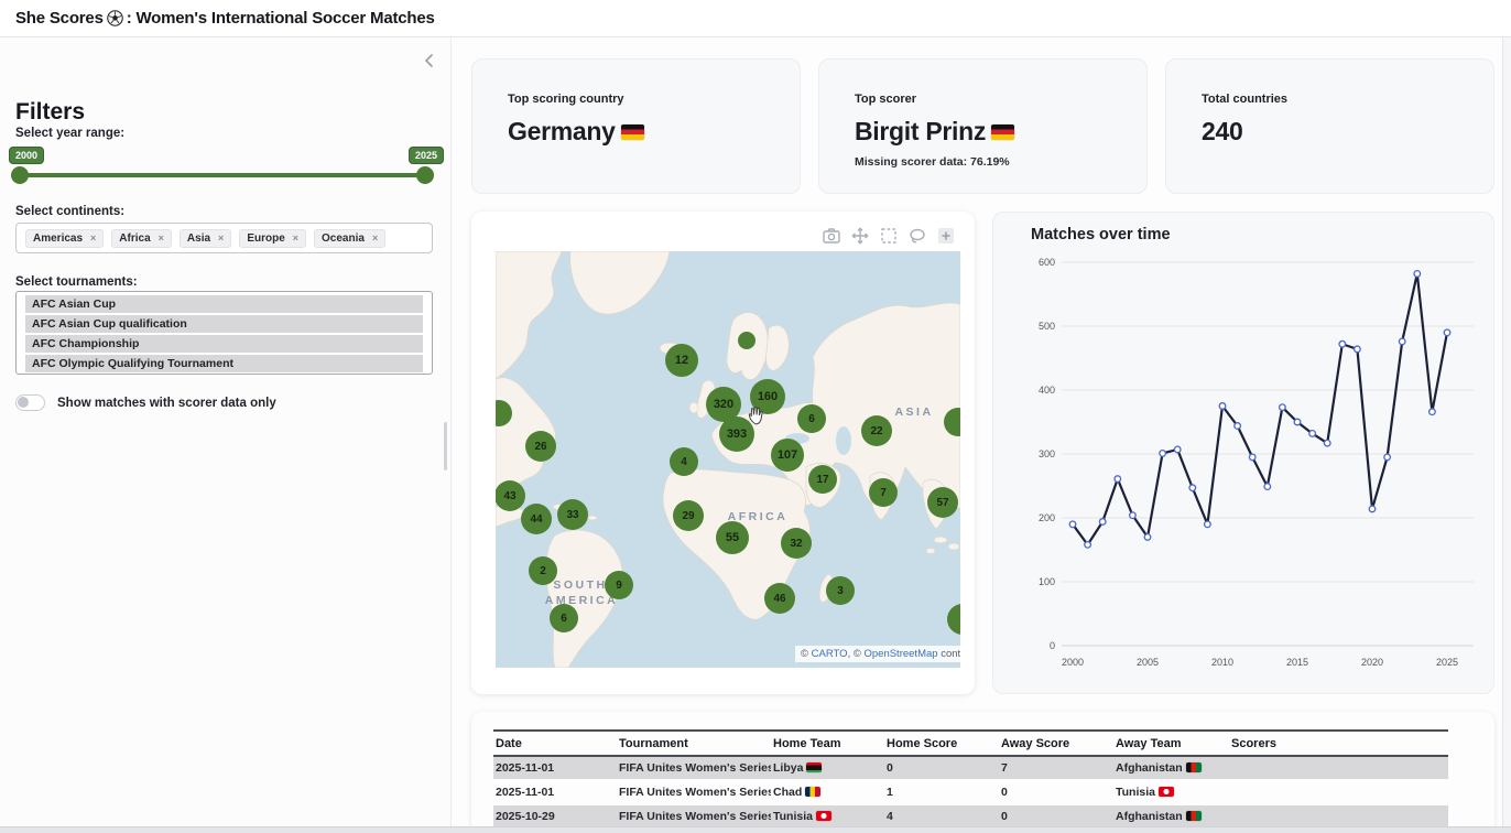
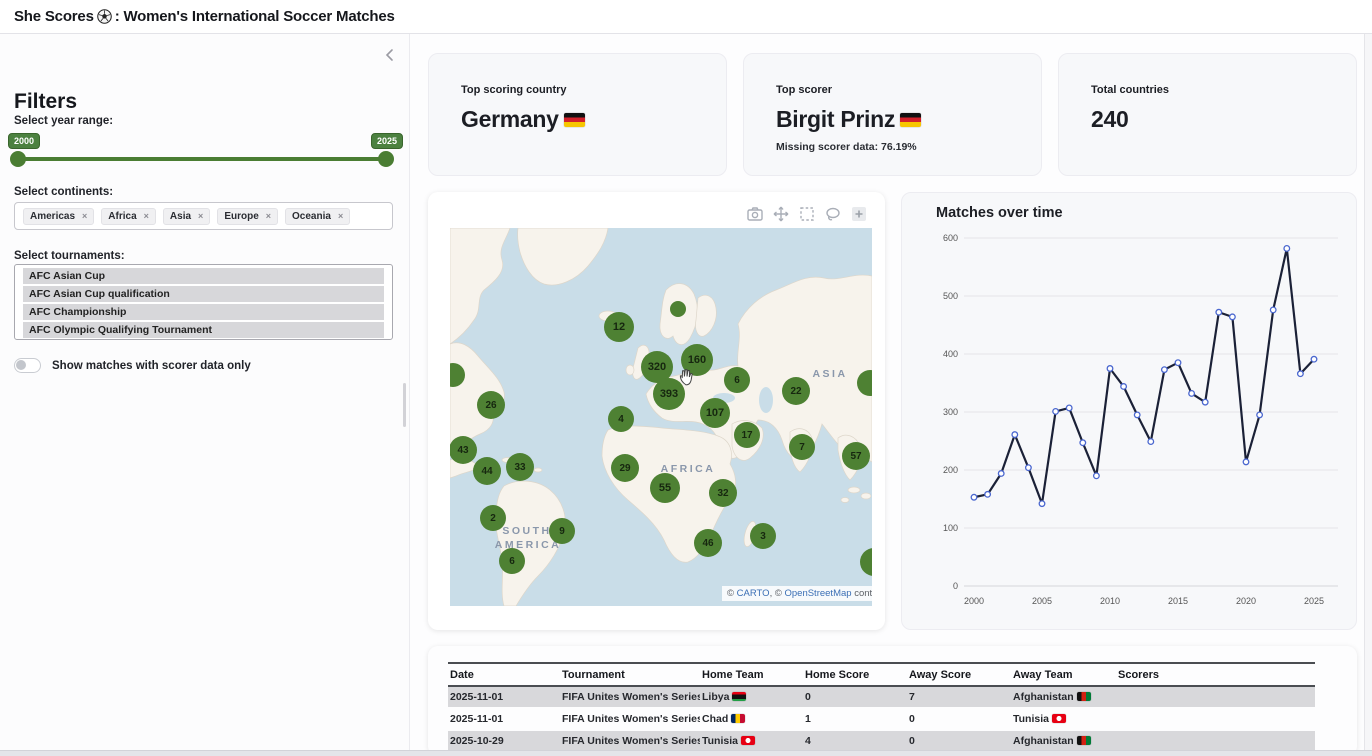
2000: 190 -> 150
2005: 170 -> 140
2015: 350 -> 380
2025: 490 -> 390
